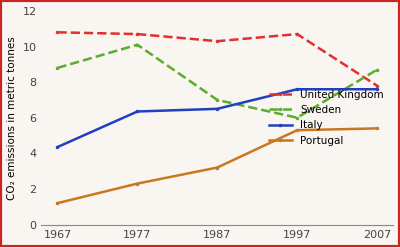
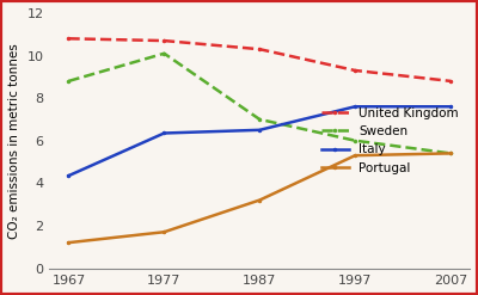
Portugal/1977: 2.3 -> 1.7
United Kingdom/1997: 10.7 -> 9.3
United Kingdom/2007: 7.8 -> 8.8
Sweden/2007: 8.7 -> 5.4
